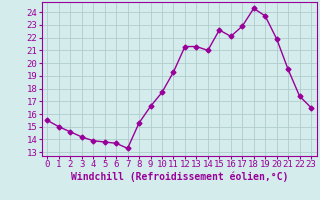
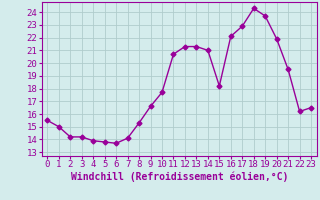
2: 14.6 -> 14.2
7: 13.3 -> 14.1
11: 19.3 -> 20.7
15: 22.6 -> 18.2
22: 17.4 -> 16.2
